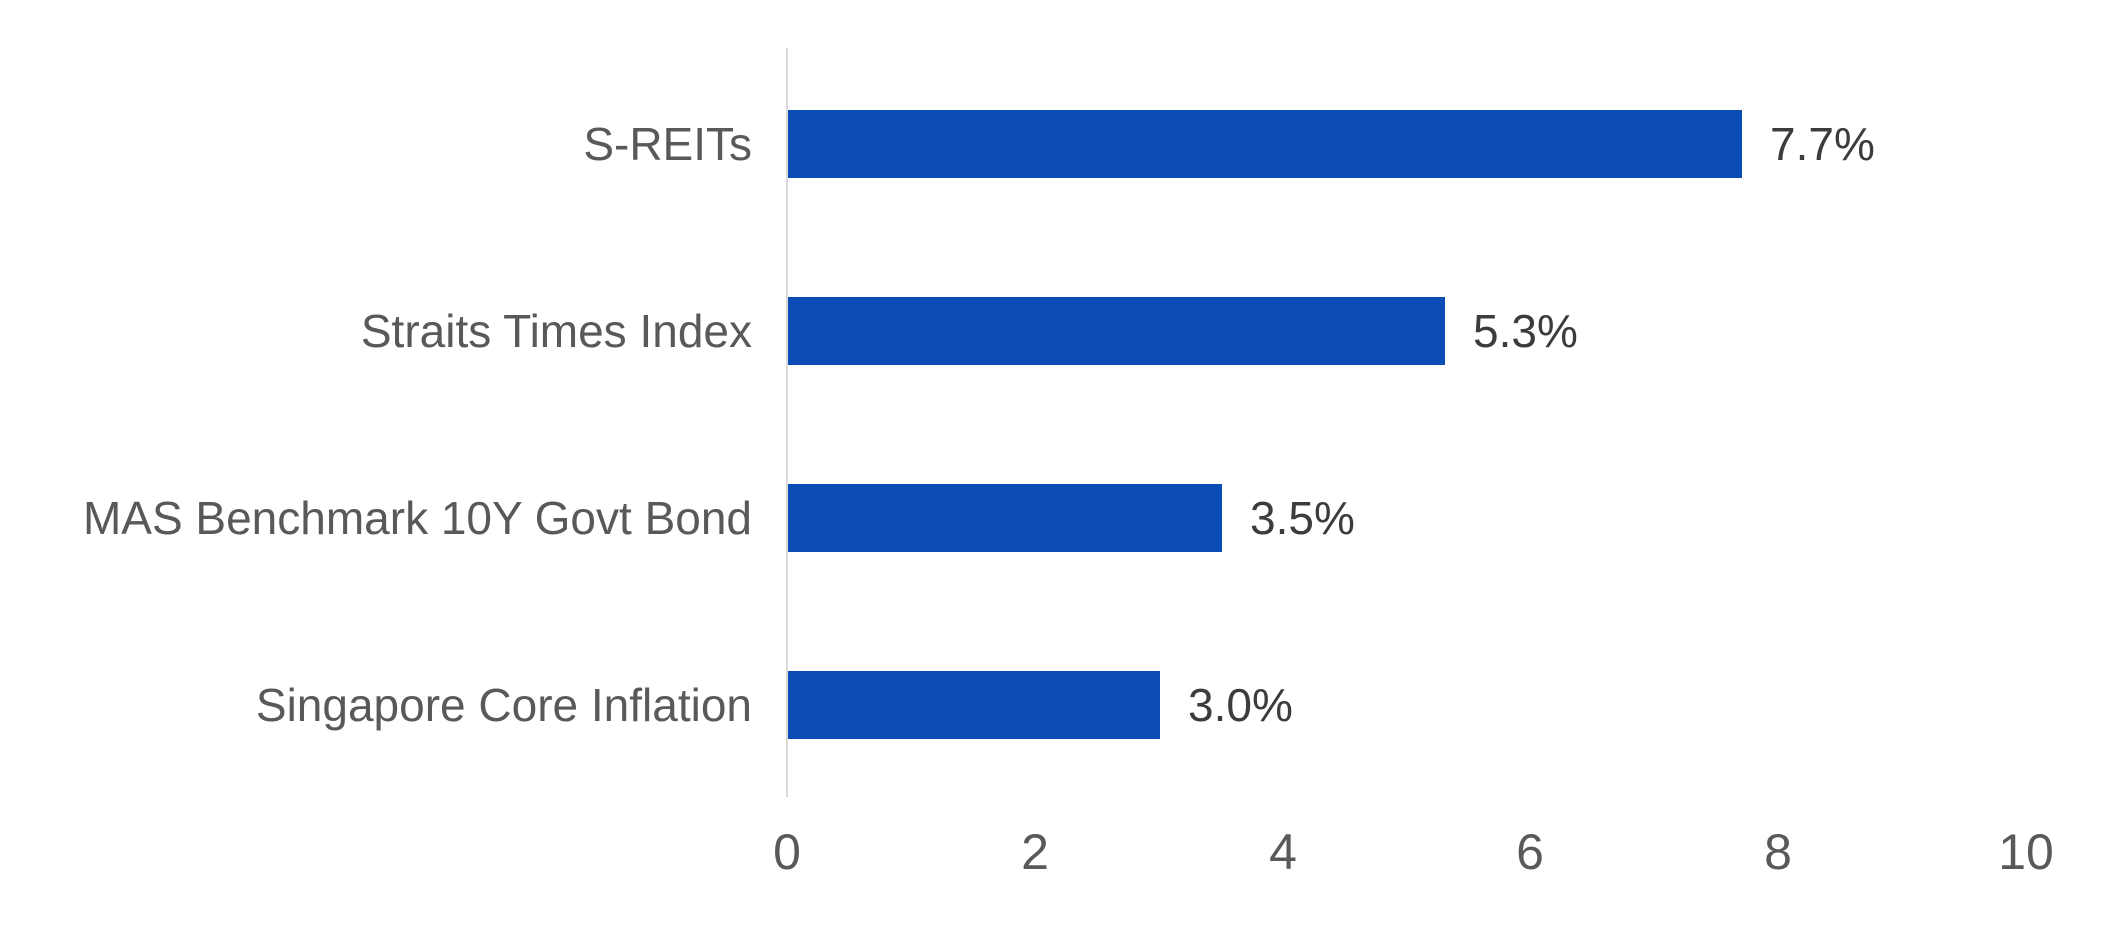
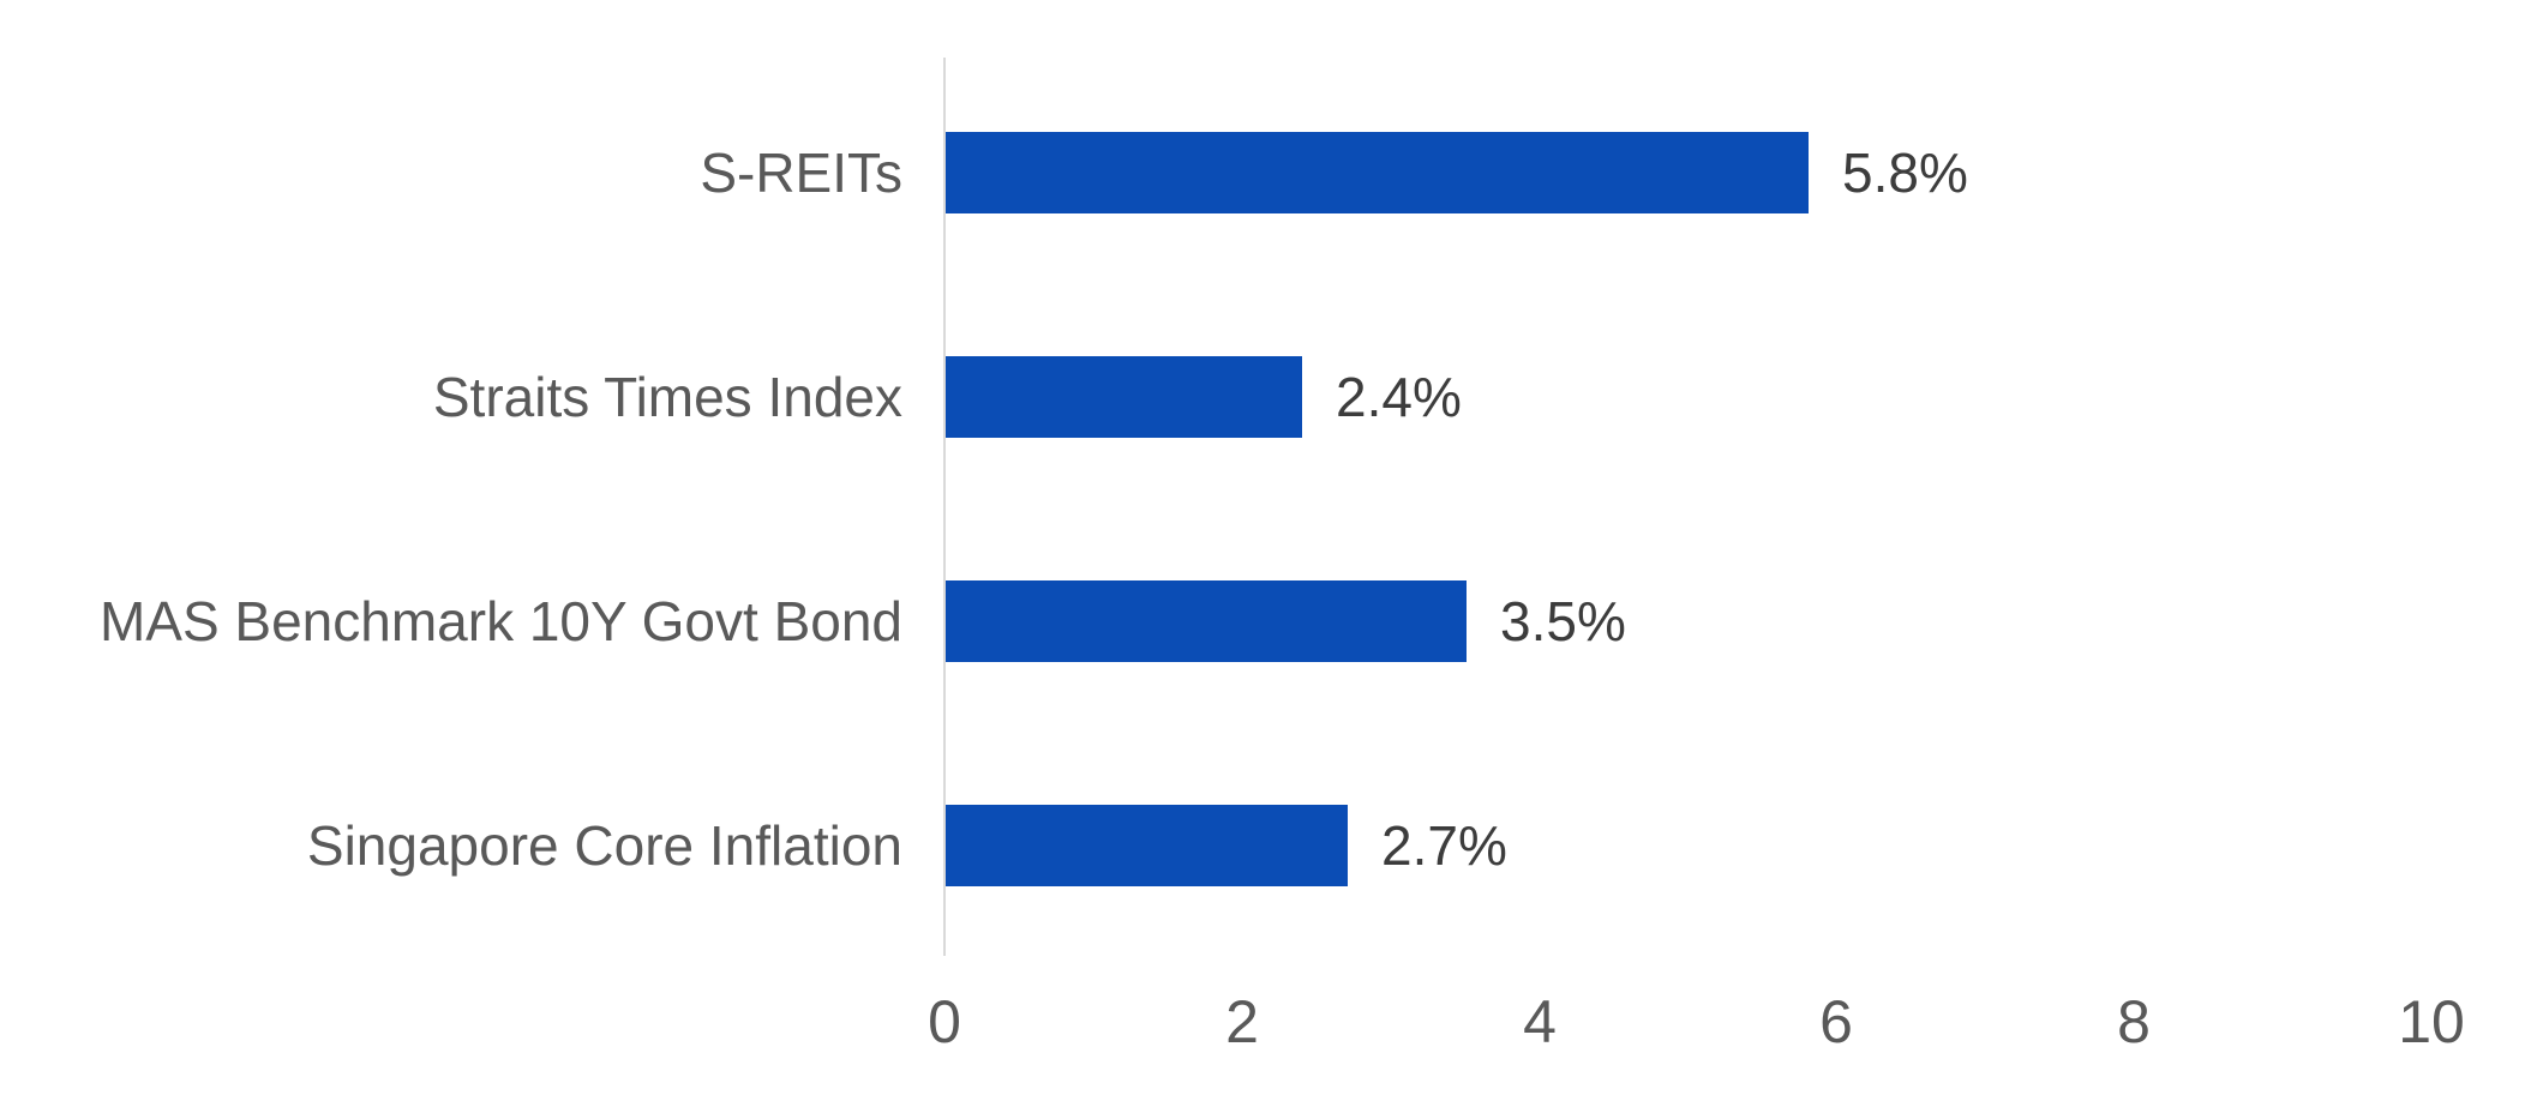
S-REITs: 7.7% -> 5.8%
Straits Times Index: 5.3% -> 2.4%
Singapore Core Inflation: 3.0% -> 2.7%
